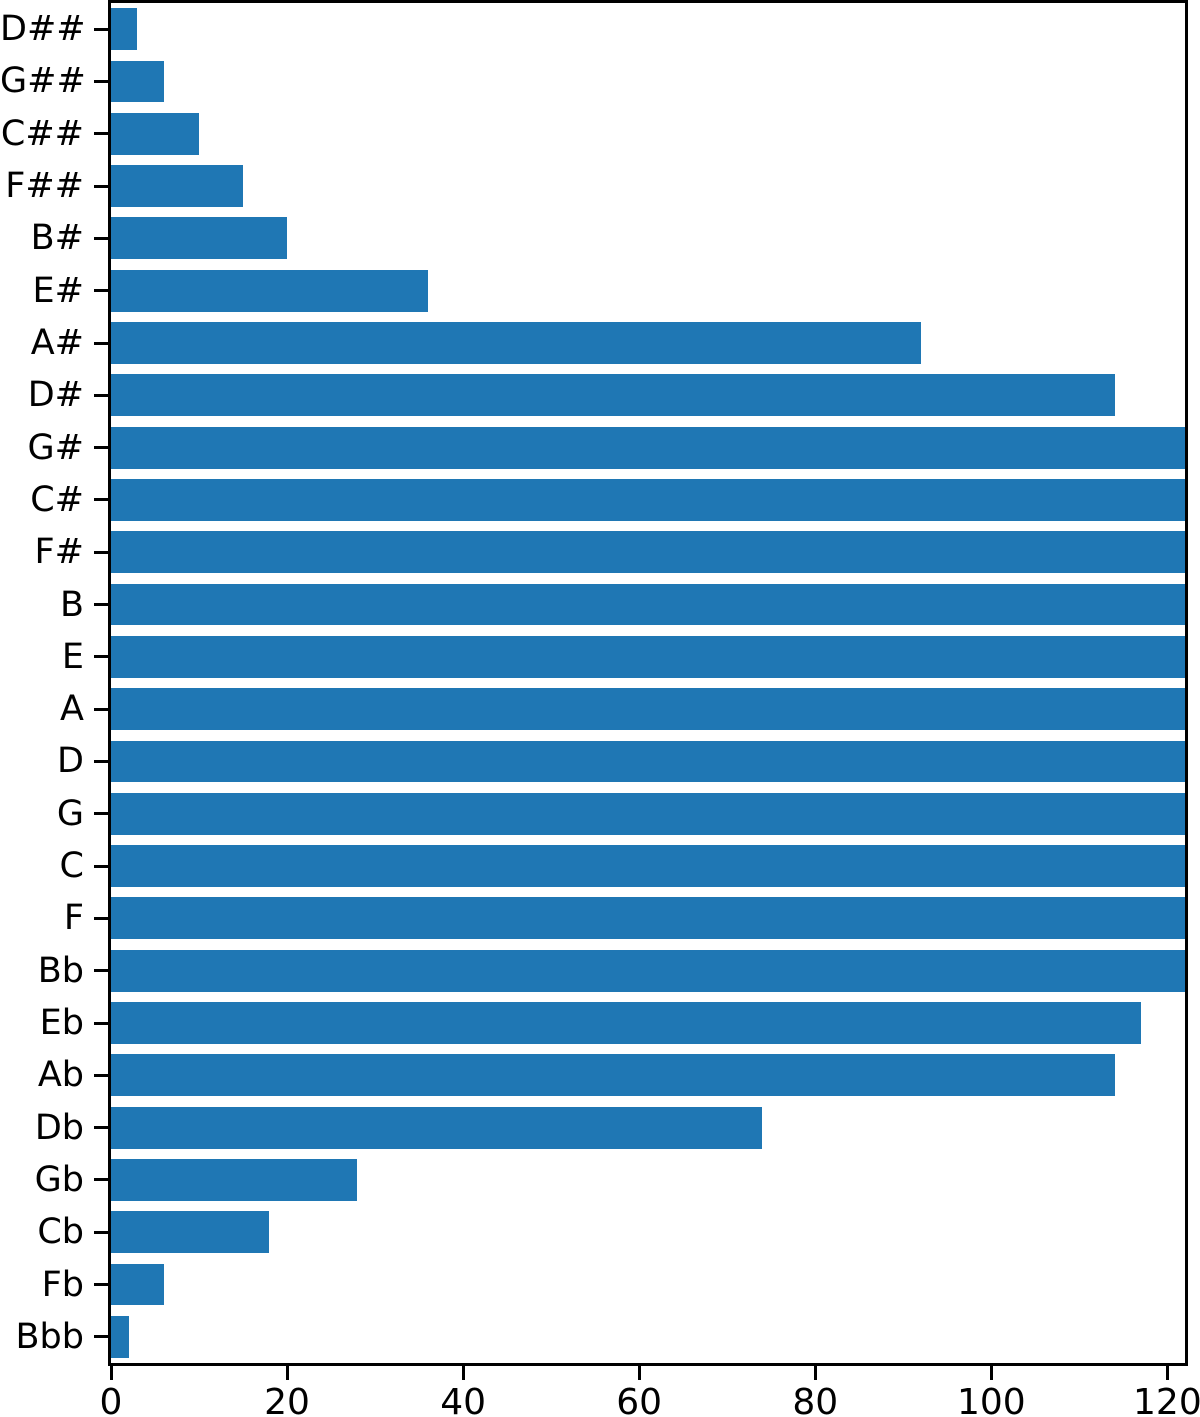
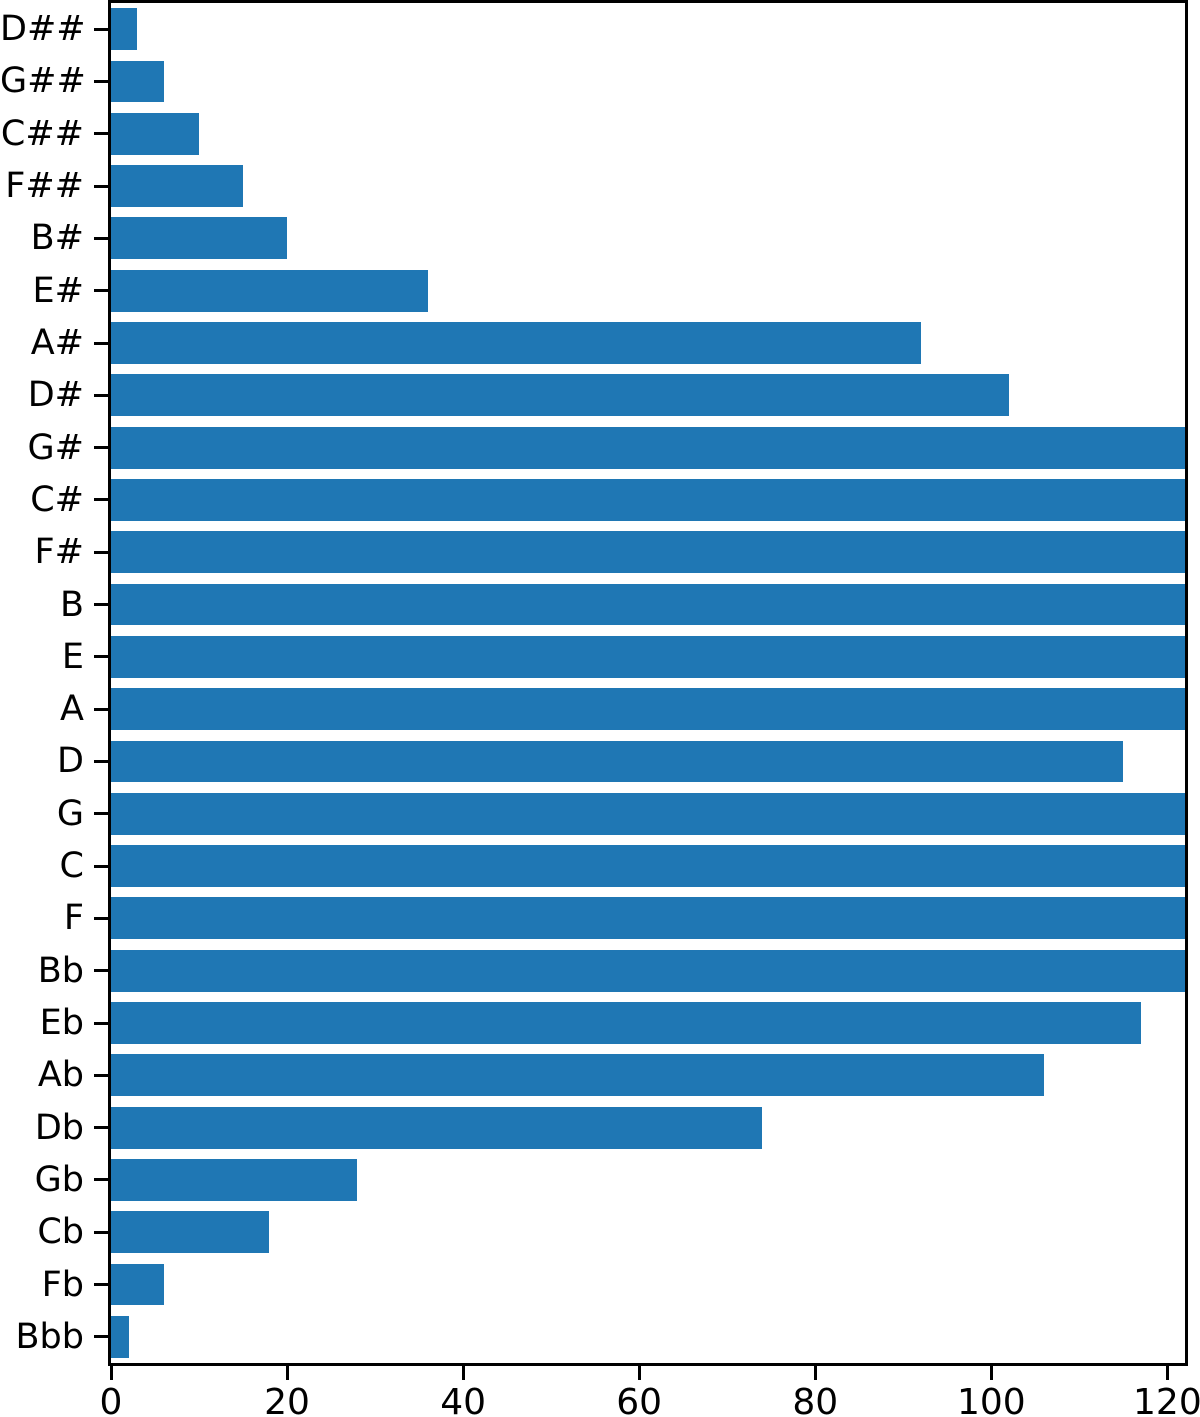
D#: 114 -> 102
D: 122 -> 115
Ab: 114 -> 106
